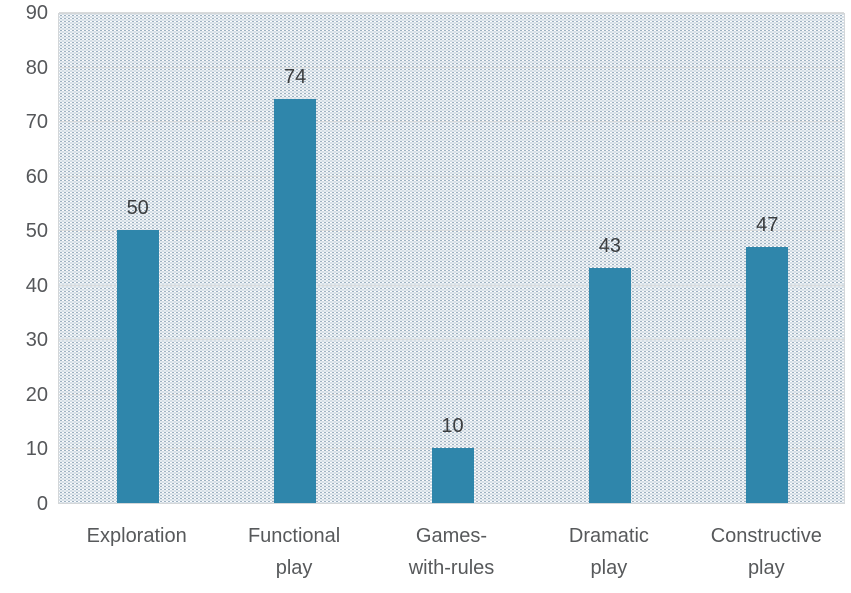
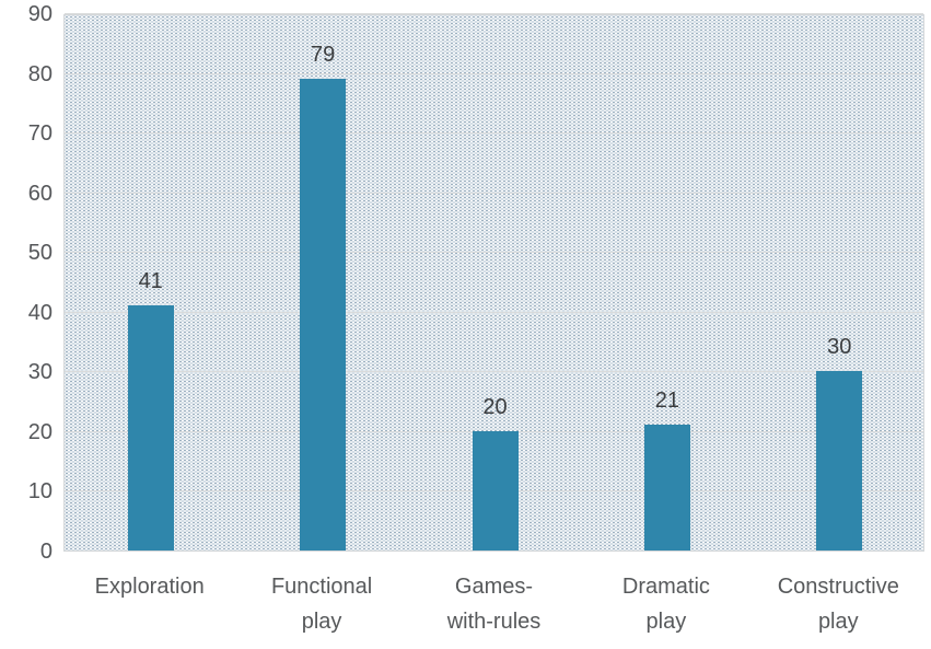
Exploration: 50 -> 41
Functional play: 74 -> 79
Games-with-rules: 10 -> 20
Dramatic play: 43 -> 21
Constructive play: 47 -> 30
